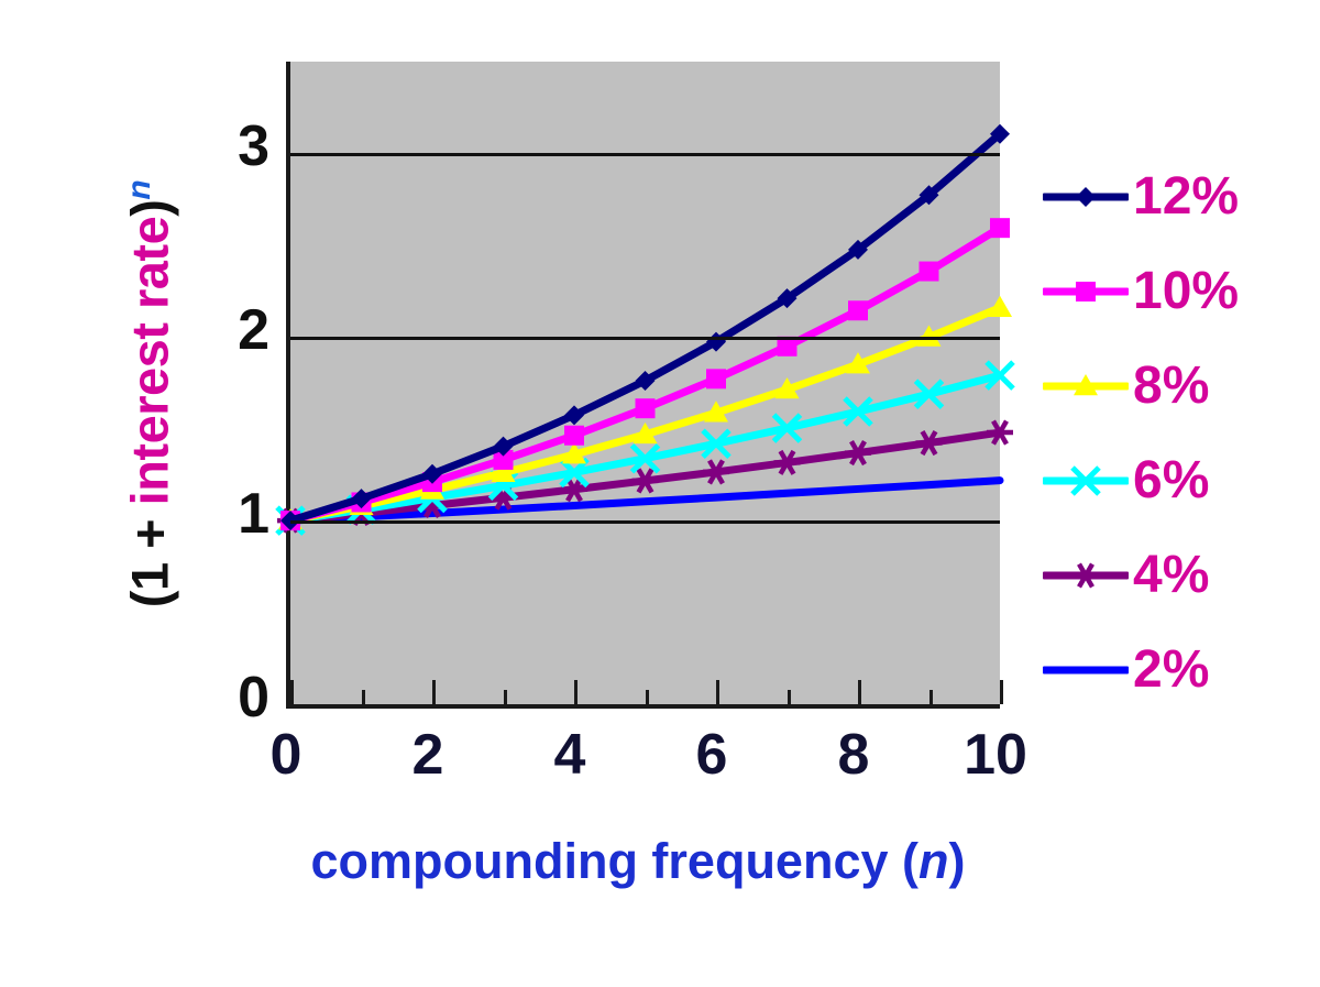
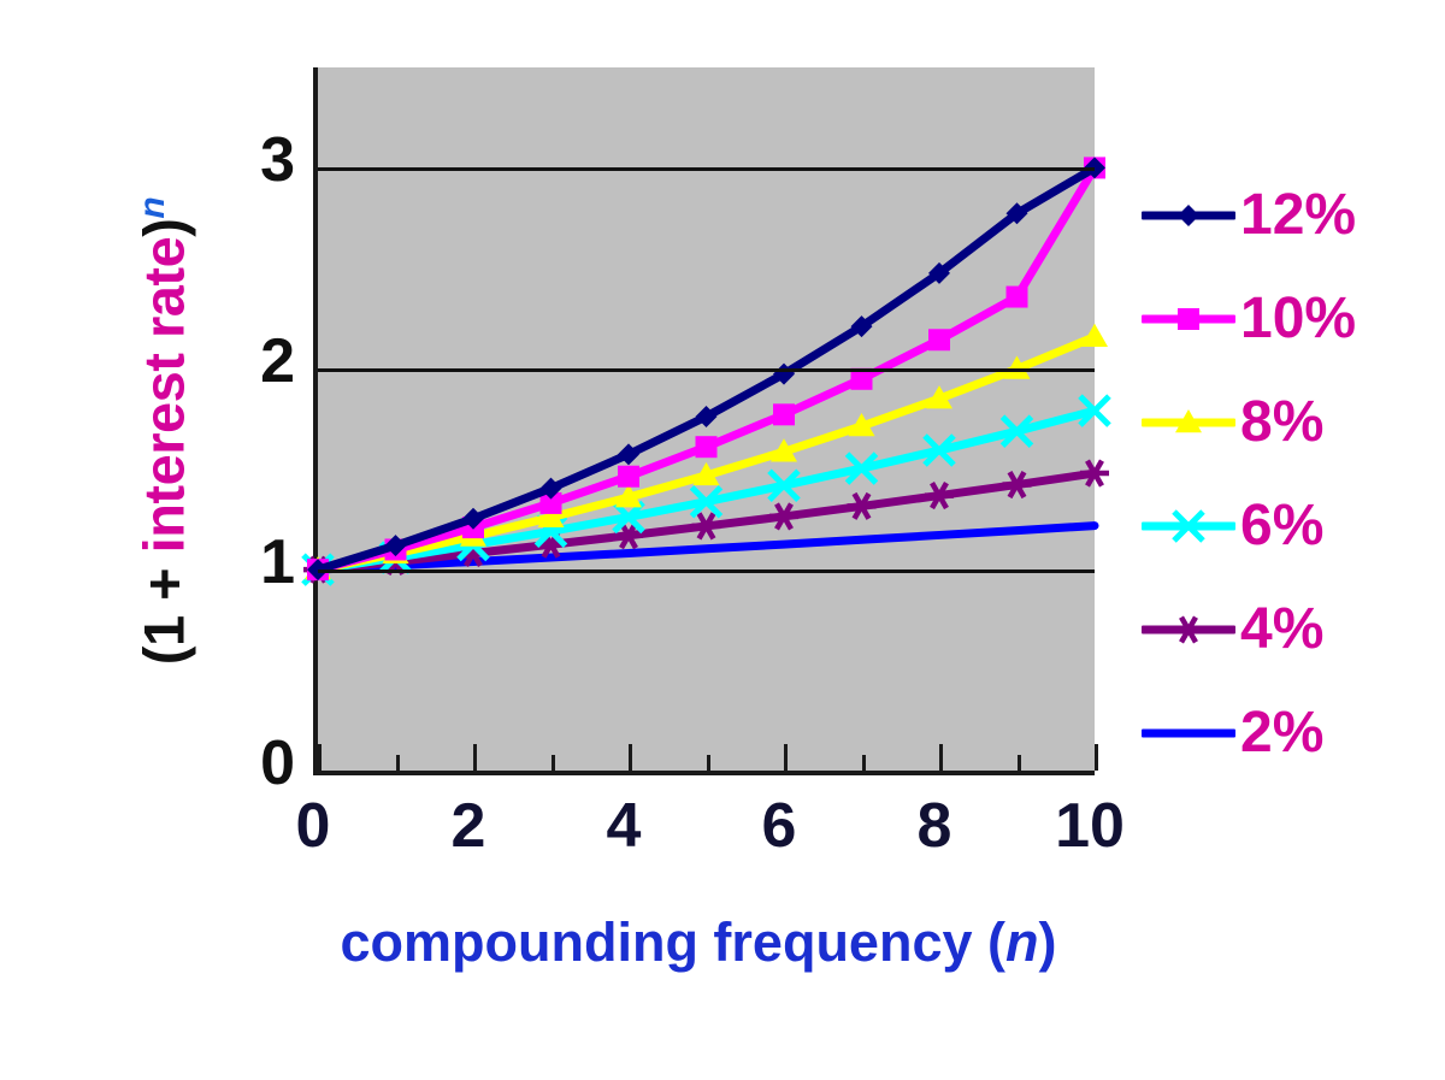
12%/10: 3.1% -> 3.0%
10%/10: 2.6% -> 3.0%
